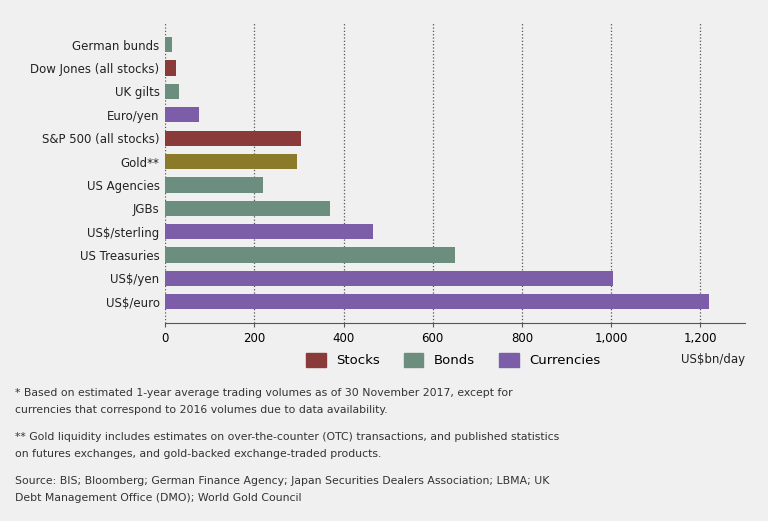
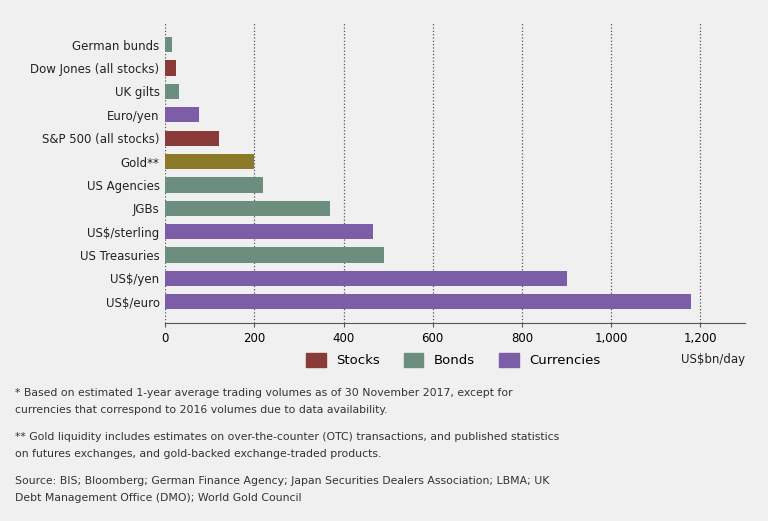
S&P 500 (all stocks): 305 -> 120
Gold**: 295 -> 200
US Treasuries: 650 -> 490
US$/yen: 1,005 -> 900
US$/euro: 1,220 -> 1,180
